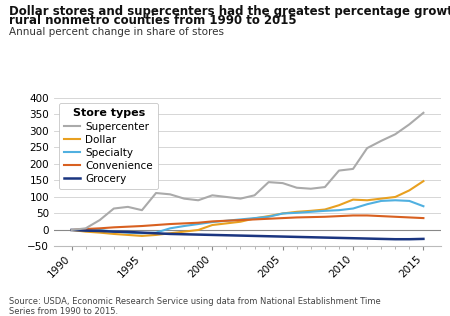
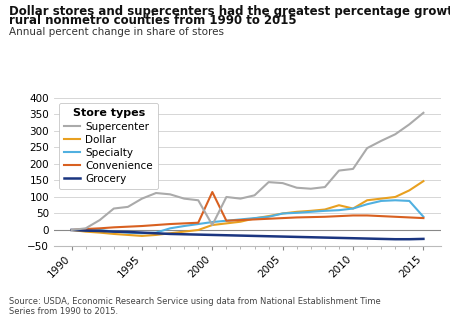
Supercenter/1995: 60 -> 95
Supercenter/2000: 105 -> 15
Convenience/2000: 26 -> 115
Dollar/2010: 92 -> 65
Specialty/2015: 72 -> 40
